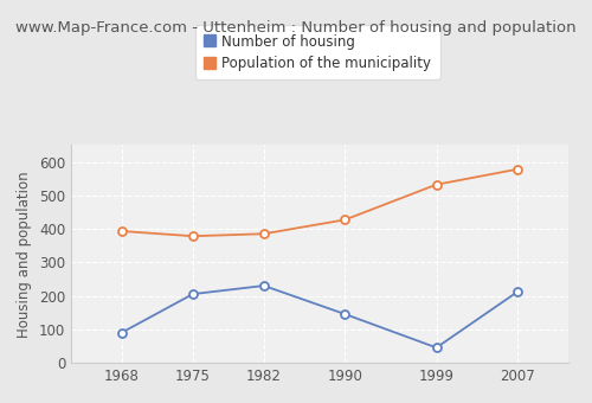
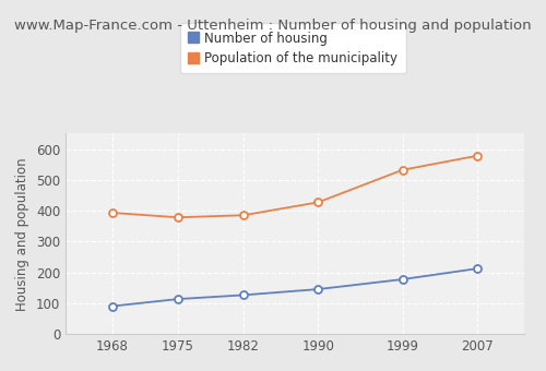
Number of housing/1975: 205 -> 113
Number of housing/1982: 230 -> 126
Number of housing/1999: 45 -> 177
